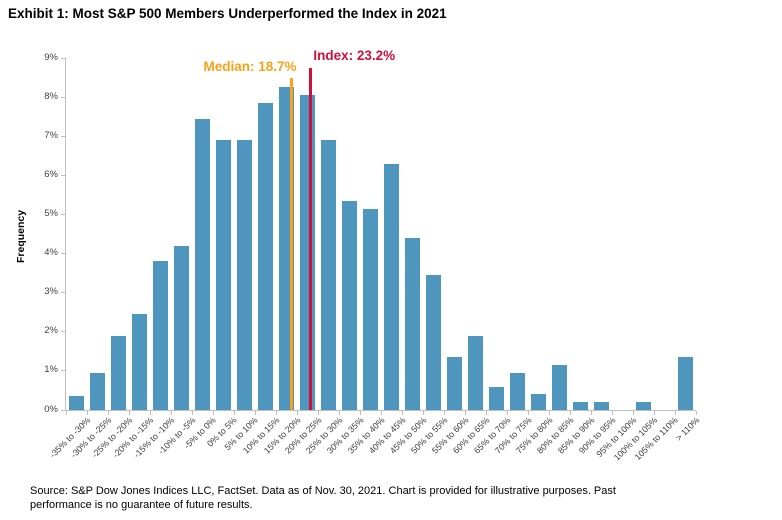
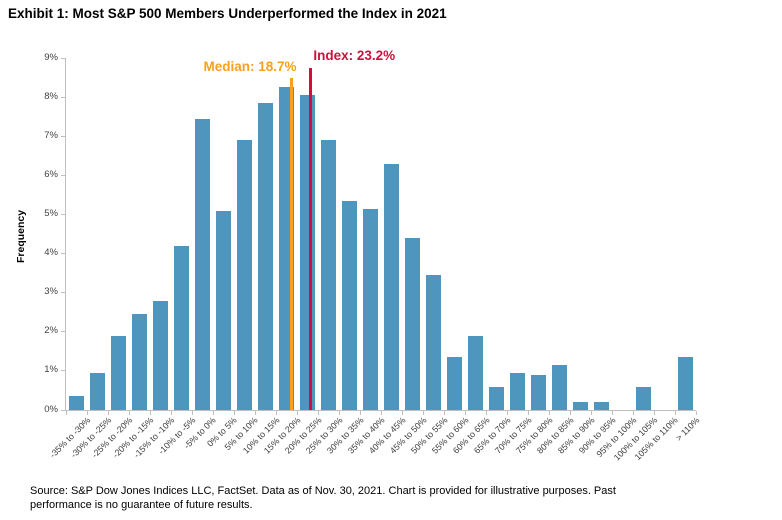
-15% to -10%: 3.8% -> 2.8%
0% to 5%: 6.9% -> 5.1%
75% to 80%: 0.4% -> 0.9%
100% to 105%: 0.2% -> 0.6%
